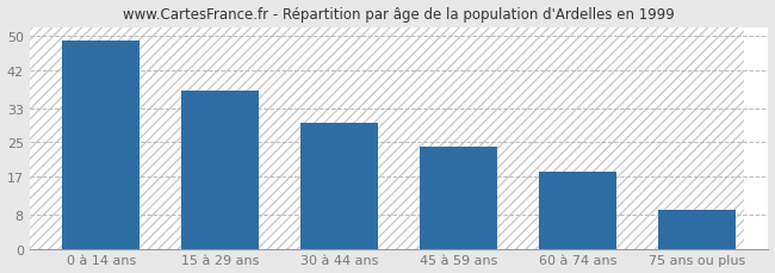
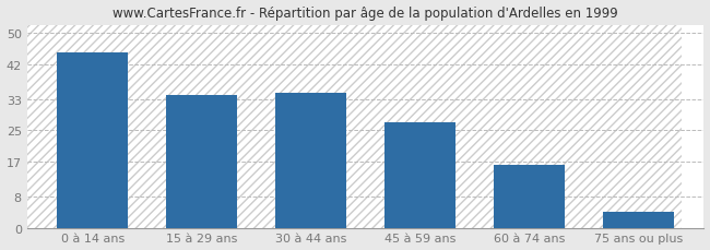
0 à 14 ans: 49.0 -> 45.0
15 à 29 ans: 37.0 -> 34.0
30 à 44 ans: 29.5 -> 34.5
45 à 59 ans: 24.0 -> 27.0
60 à 74 ans: 18.0 -> 16.0
75 ans ou plus: 9.0 -> 4.0
